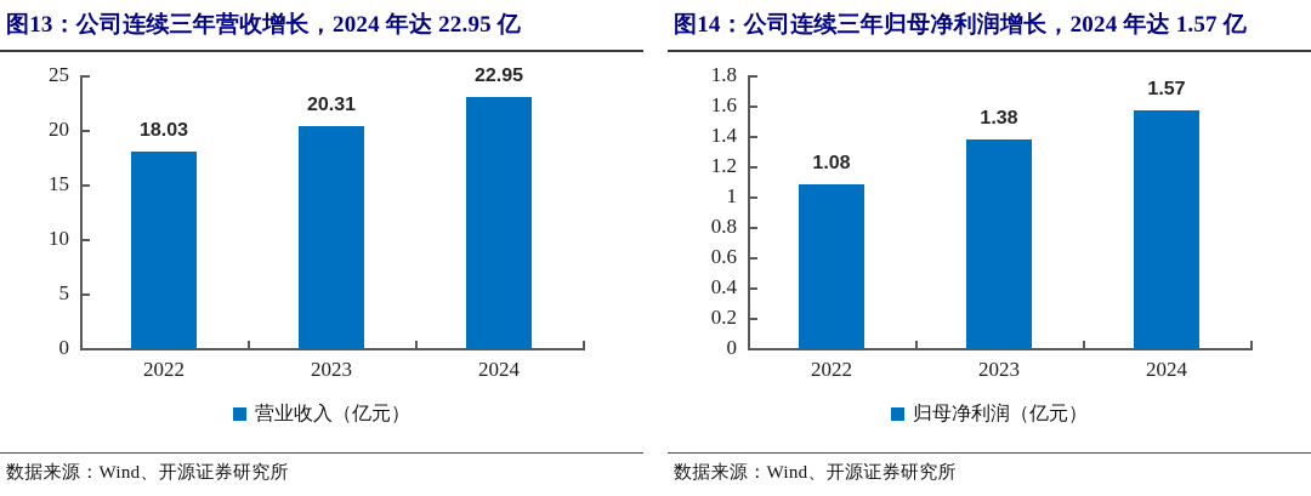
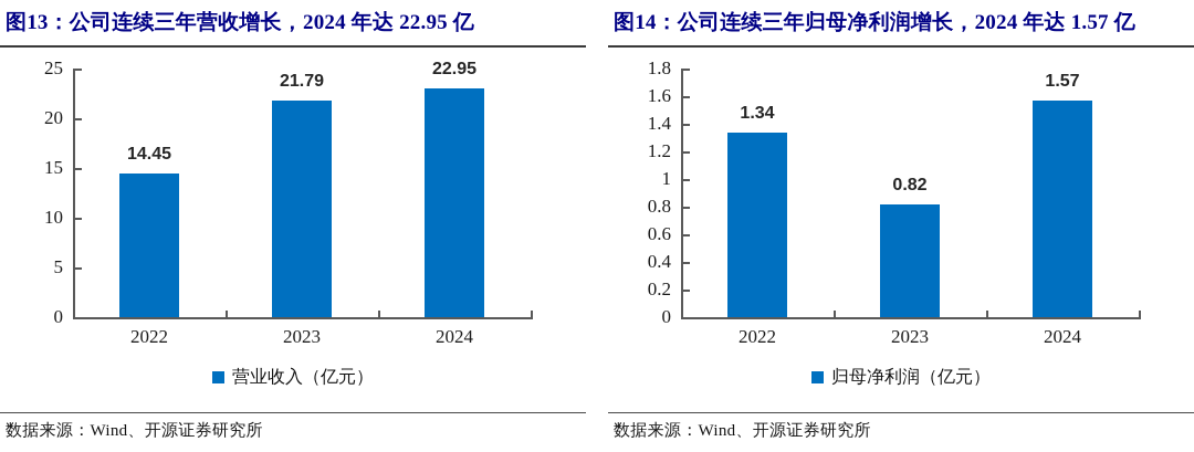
图13：公司连续三年营收增长，2024 年达 22.95 亿/2022: 18.03 -> 14.45
图13：公司连续三年营收增长，2024 年达 22.95 亿/2023: 20.31 -> 21.79
图14：公司连续三年归母净利润增长，2024 年达 1.57 亿/2022: 1.08 -> 1.34
图14：公司连续三年归母净利润增长，2024 年达 1.57 亿/2023: 1.38 -> 0.82
